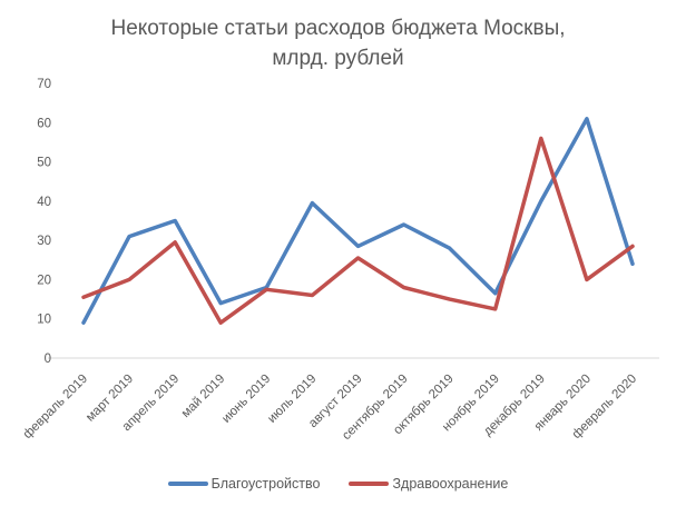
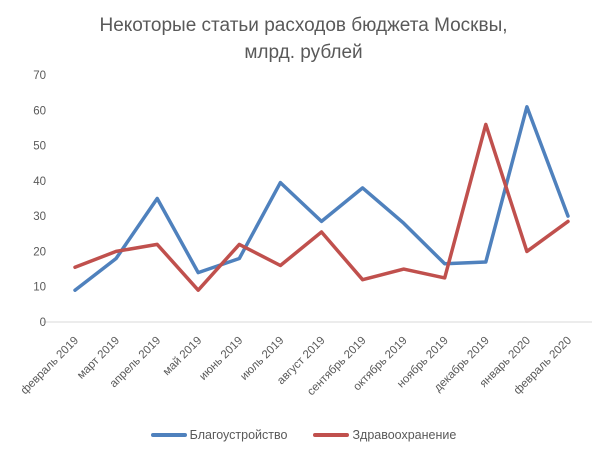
Благоустройство/март 2019: 31 -> 18
Здравоохранение/апрель 2019: 30 -> 22
Здравоохранение/июнь 2019: 18 -> 22
Благоустройство/сентябрь 2019: 34 -> 38
Здравоохранение/сентябрь 2019: 18 -> 12
Благоустройство/декабрь 2019: 40 -> 17
Благоустройство/февраль 2020: 24 -> 30
